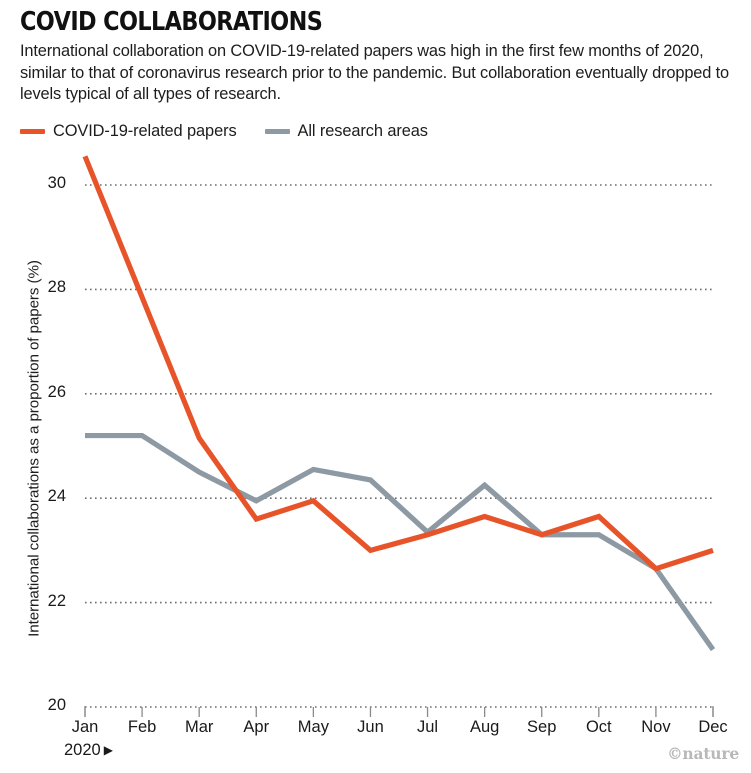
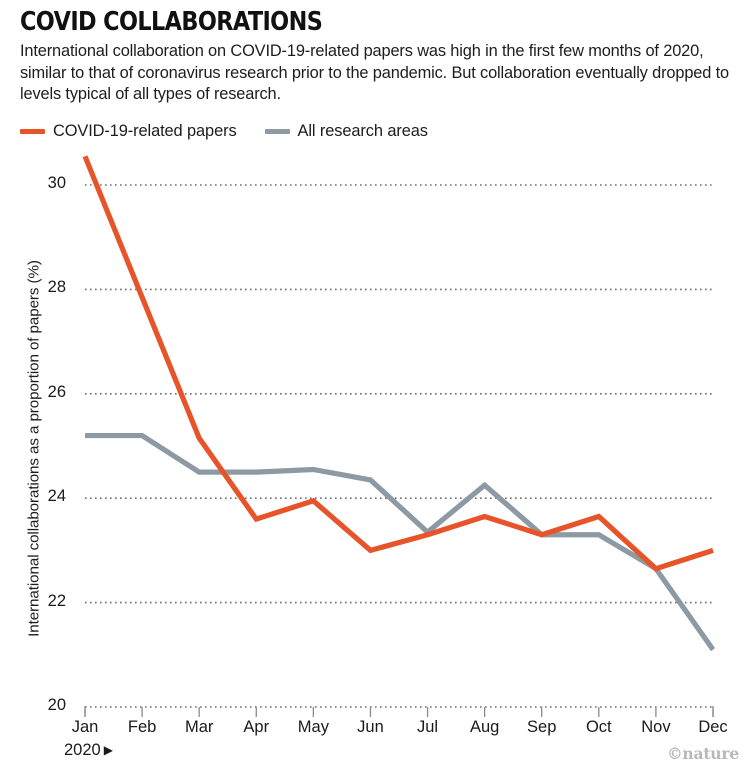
All research areas/Apr: 23.9 -> 24.5
